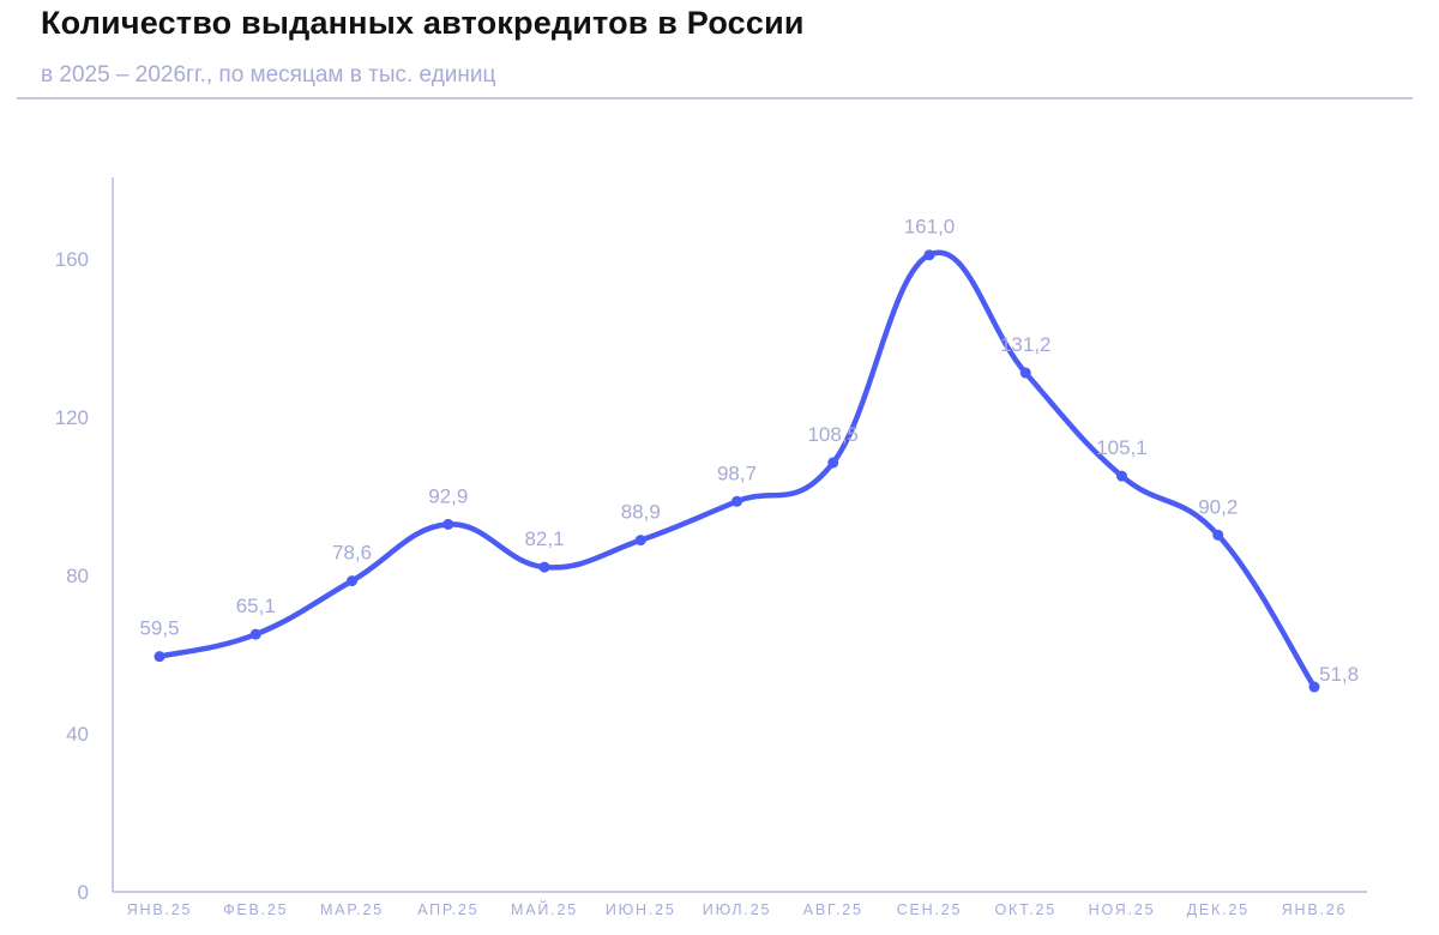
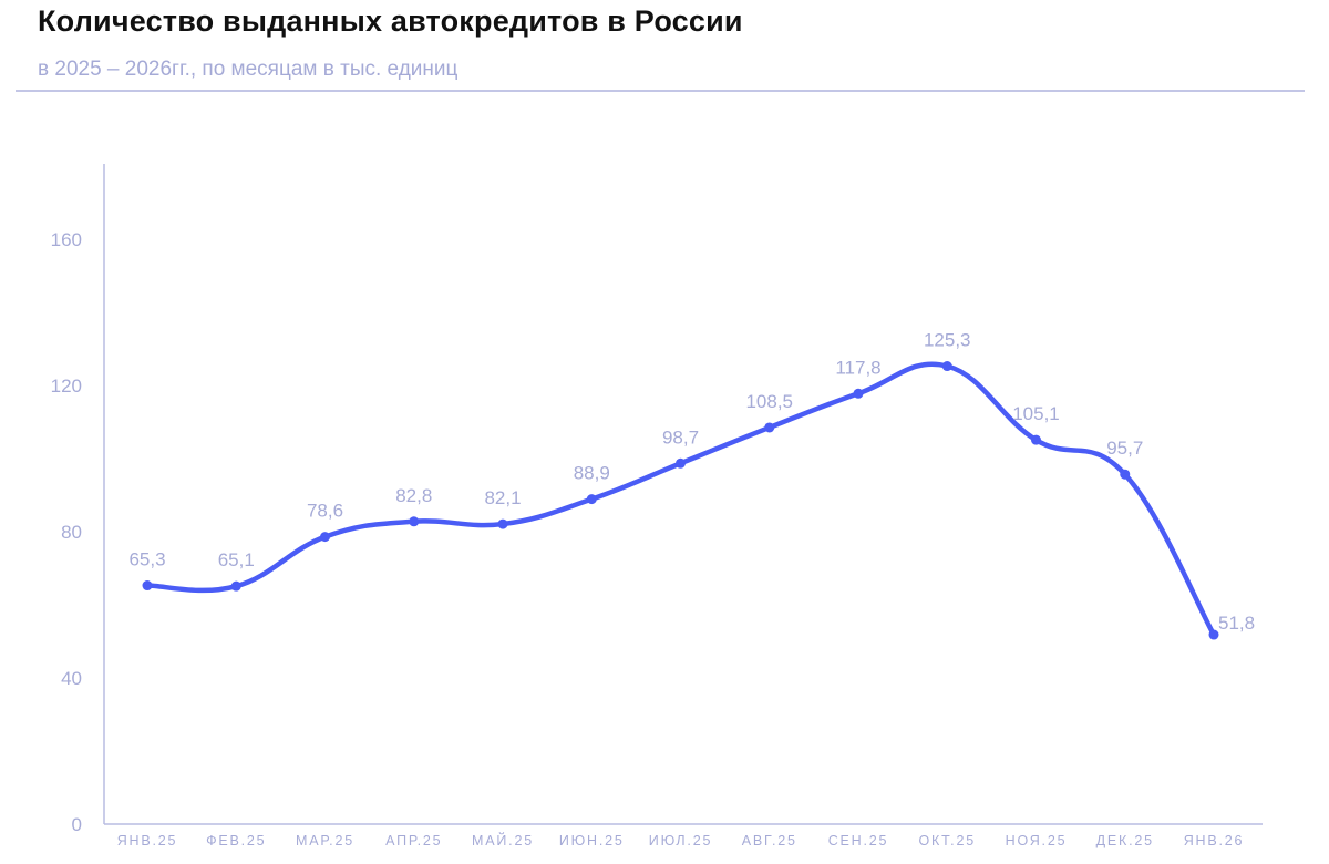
ЯНВ.25: 59,5 -> 65,3
АПР.25: 92,9 -> 82,8
СЕН.25: 161,0 -> 117,8
ОКТ.25: 131,2 -> 125,3
ДЕК.25: 90,2 -> 95,7
